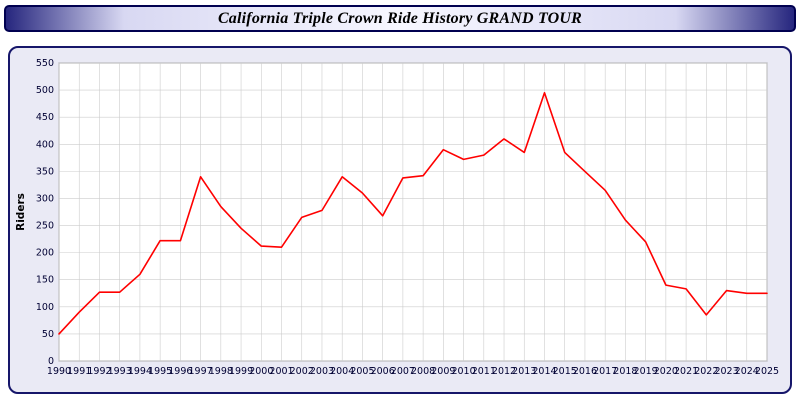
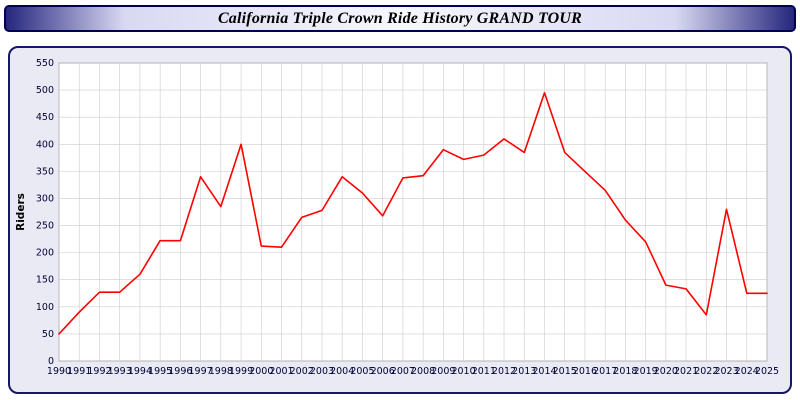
1999: 240 -> 400
2023: 130 -> 280
